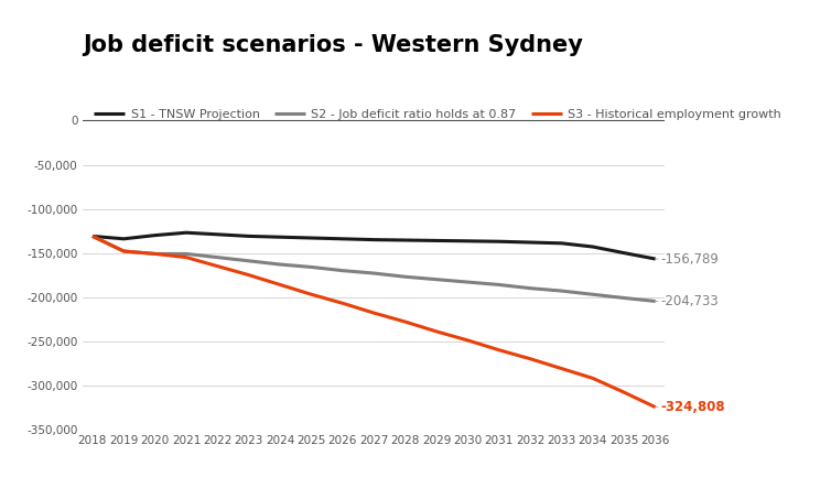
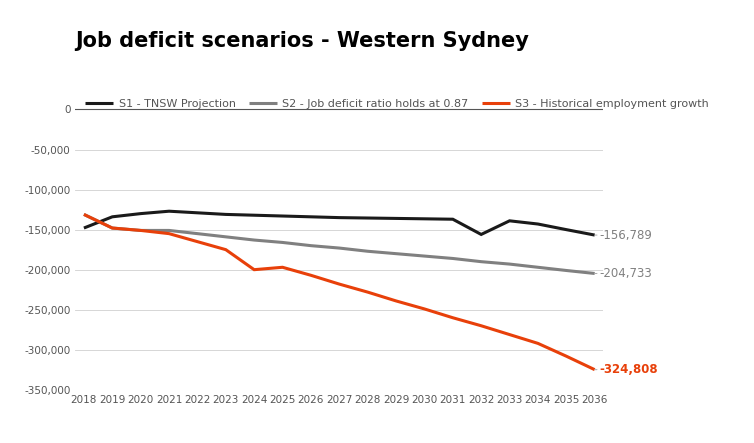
S1 - TNSW Projection/2018: -131,000 -> -148,000
S3 - Historical employment growth/2024: -186,000 -> -200,000
S1 - TNSW Projection/2032: -138,000 -> -156,000
